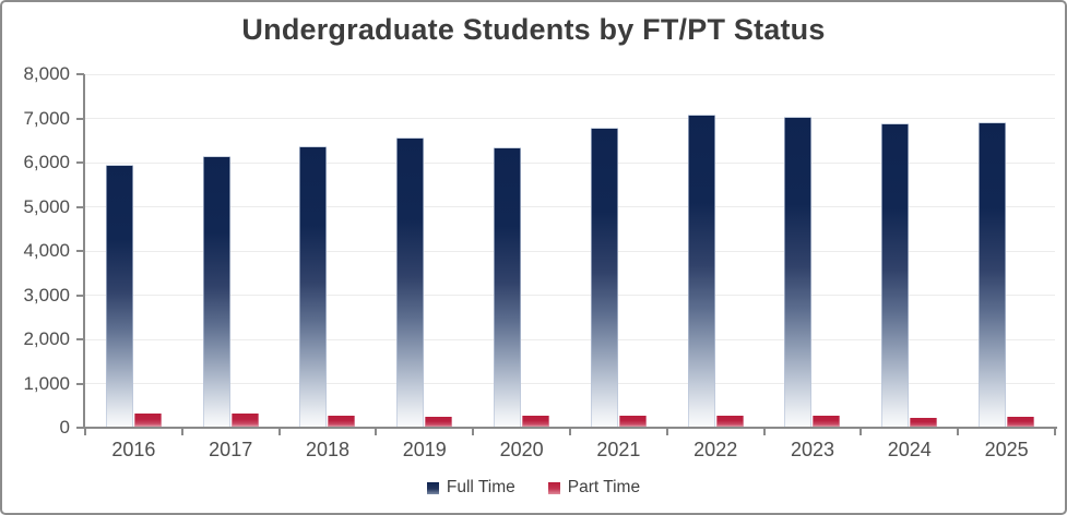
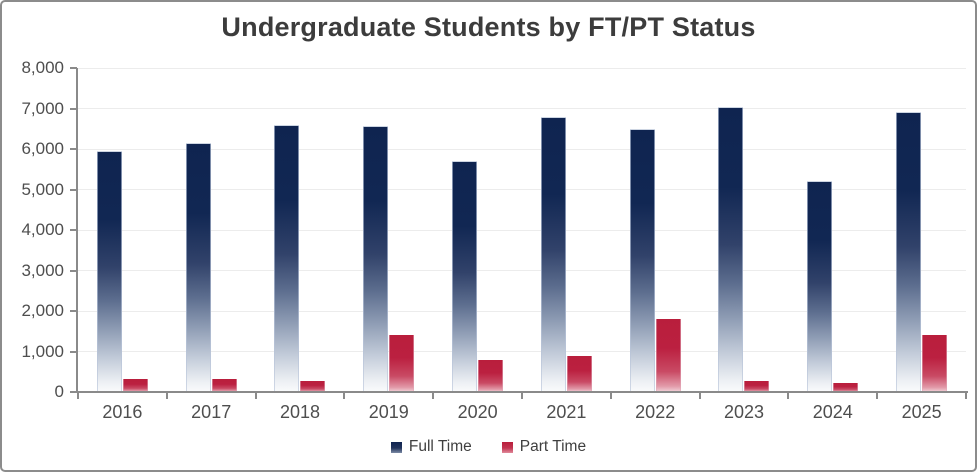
Full Time/2018: 6400 -> 6600
Part Time/2019: 200 -> 1400
Full Time/2020: 6300 -> 5700
Part Time/2020: 300 -> 800
Part Time/2021: 300 -> 900
Full Time/2022: 7100 -> 6500
Part Time/2022: 300 -> 1800
Full Time/2024: 6900 -> 5200
Part Time/2025: 200 -> 1400
